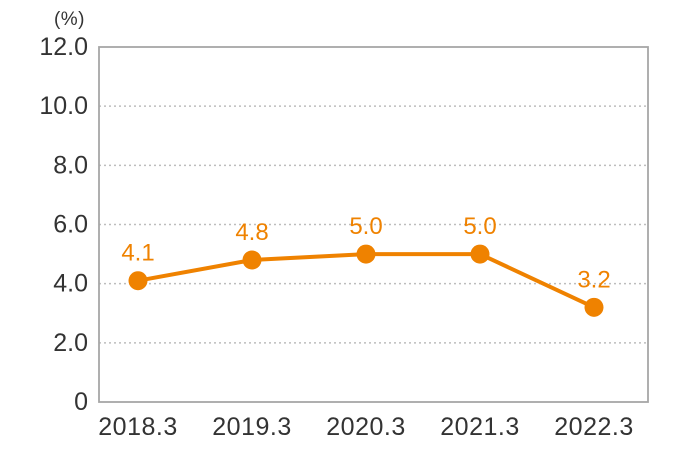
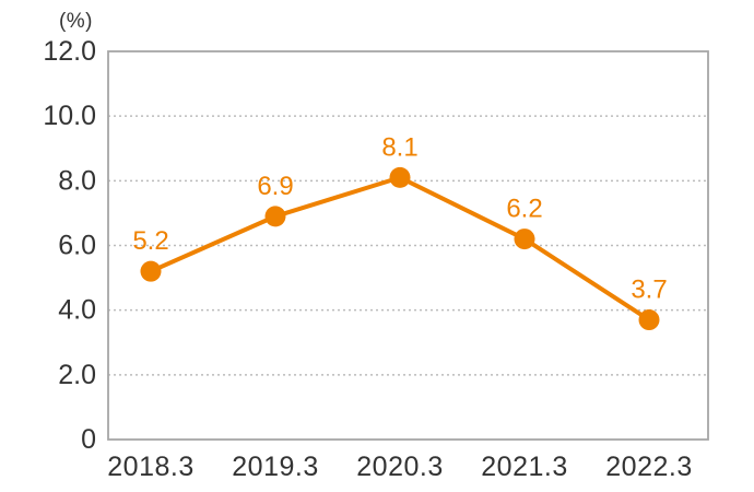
2018.3: 4.1 -> 5.2
2019.3: 4.8 -> 6.9
2020.3: 5.0 -> 8.1
2021.3: 5.0 -> 6.2
2022.3: 3.2 -> 3.7
